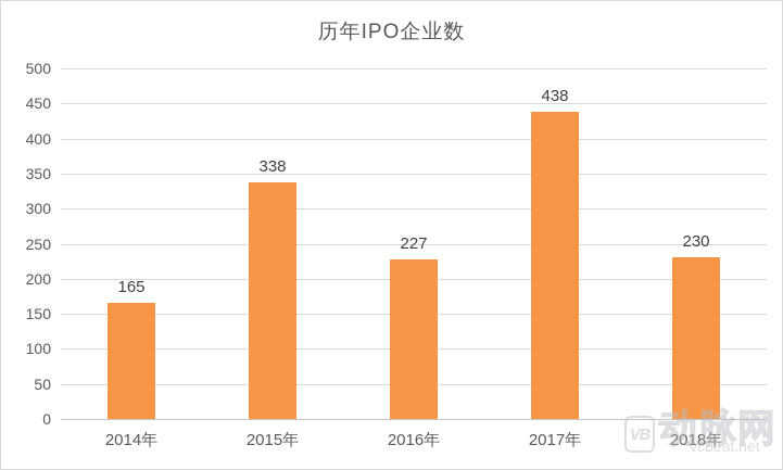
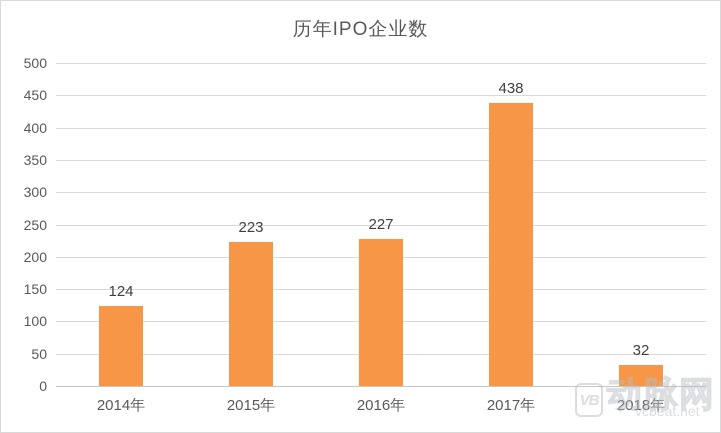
2014年: 165 -> 124
2015年: 338 -> 223
2018年: 230 -> 32
